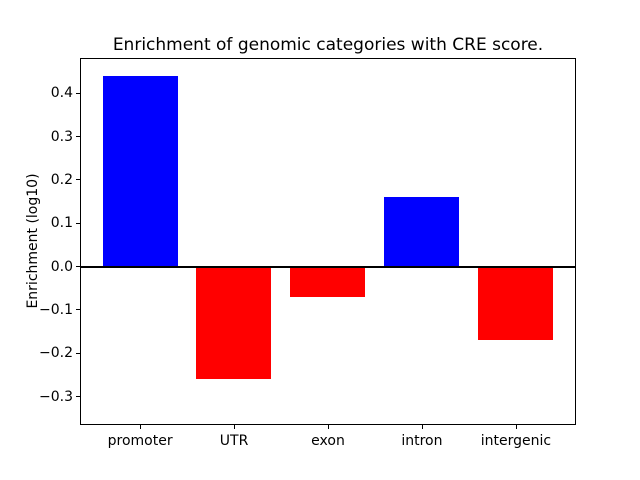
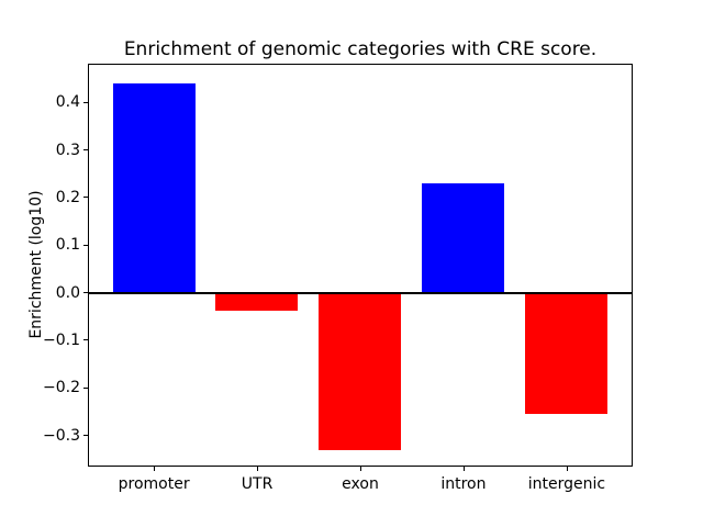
UTR: -0.26 -> -0.04
exon: -0.07 -> -0.33
intron: 0.16 -> 0.23
intergenic: -0.17 -> -0.26
